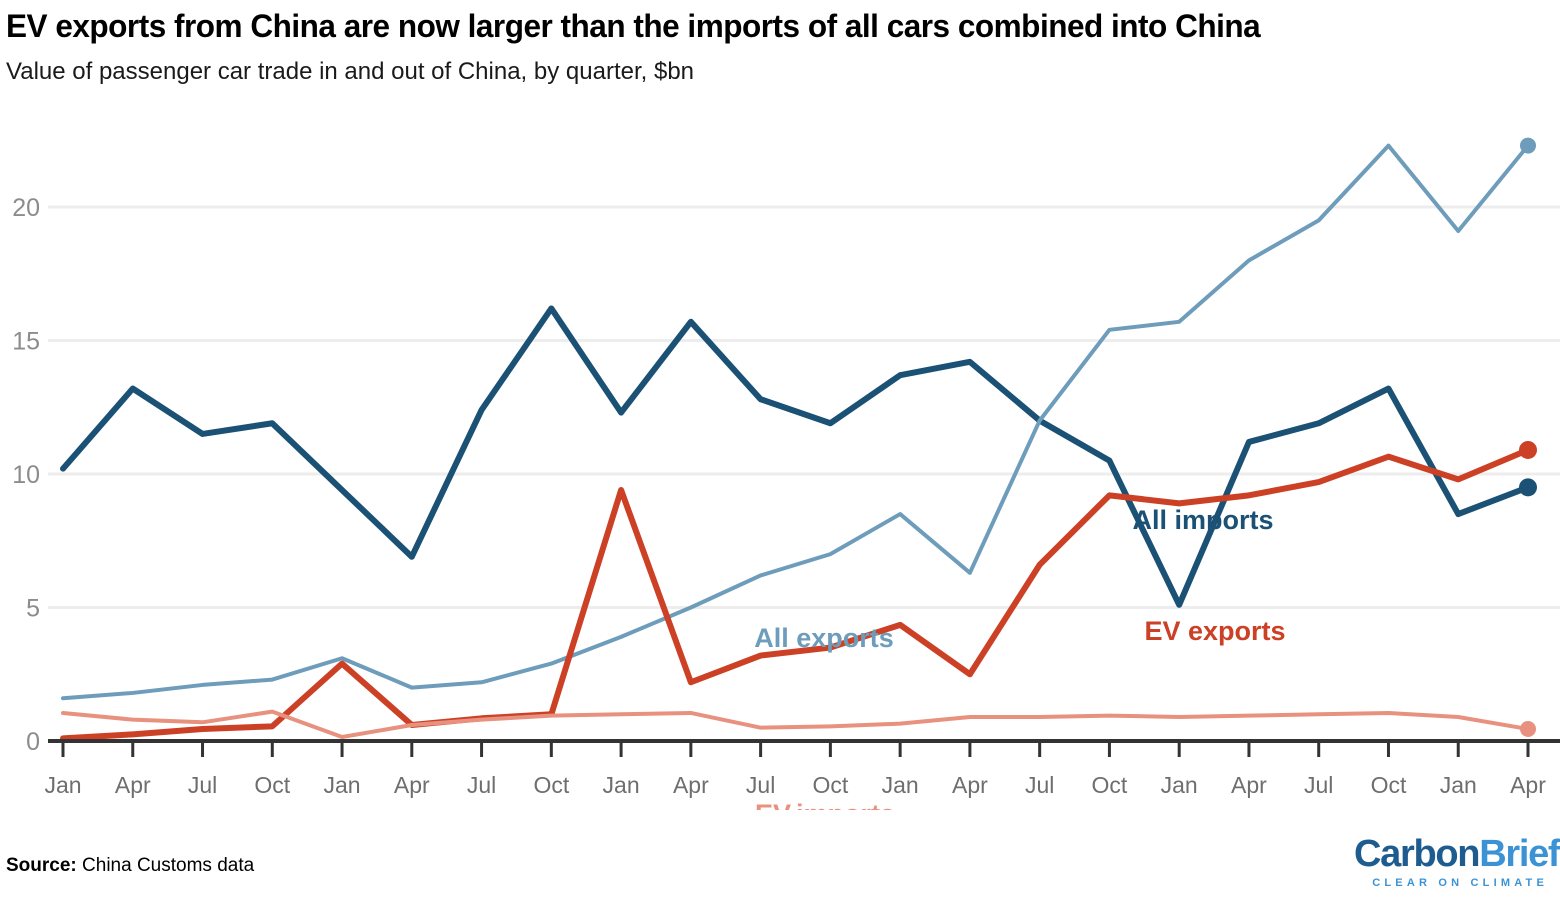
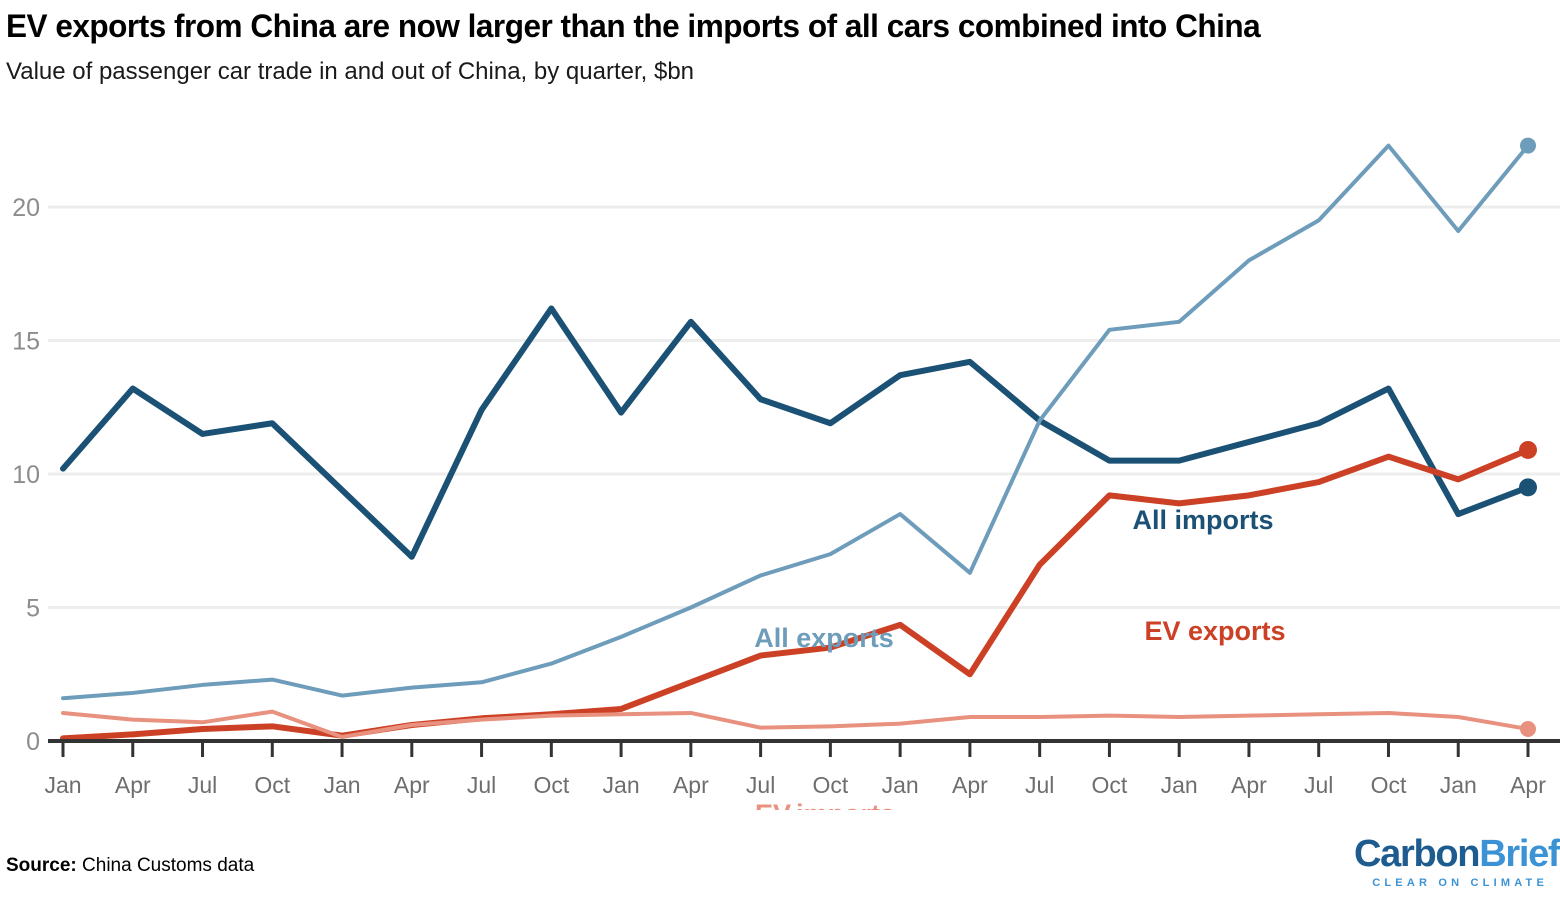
All exports/Jan 20: 3.1 -> 1.7
EV exports/Jan 20: 2.9 -> 0.2
EV exports/Jan 21: 9.4 -> 1.2
All imports/Jan 23: 5.1 -> 10.5
